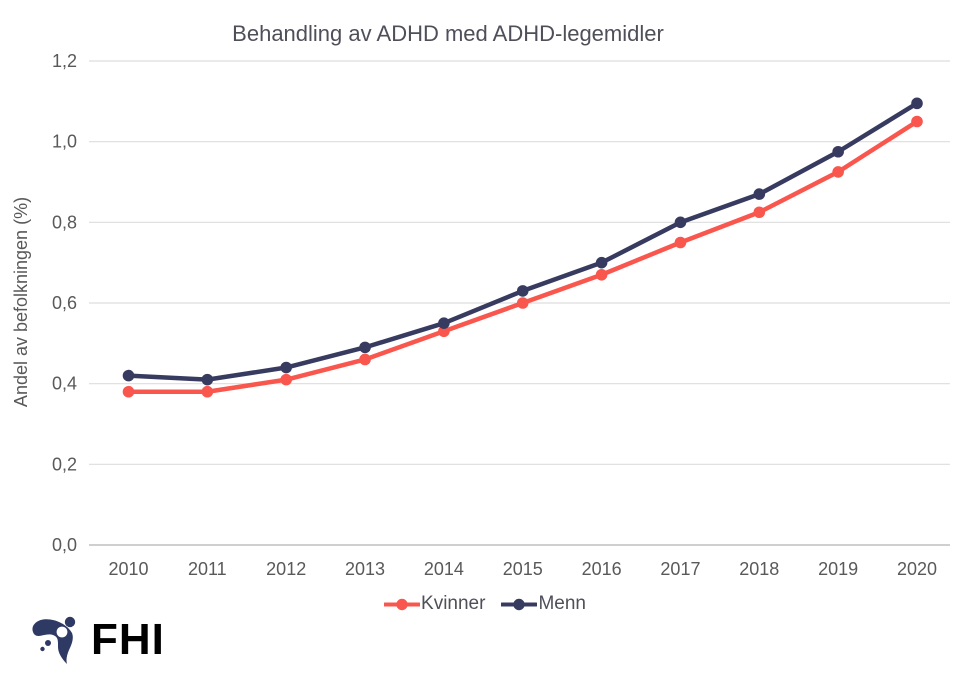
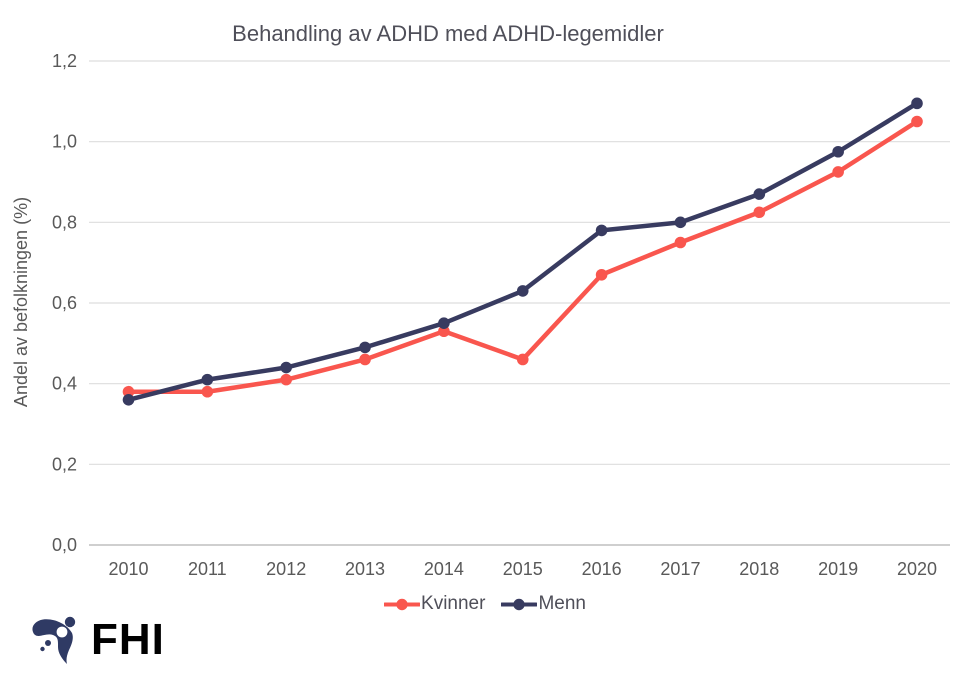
Menn/2010: 0,42 -> 0,36
Kvinner/2015: 0,60 -> 0,46
Menn/2016: 0,70 -> 0,78
